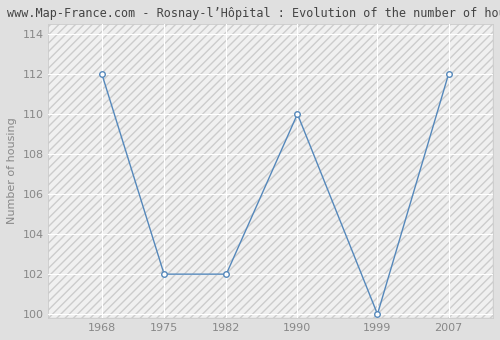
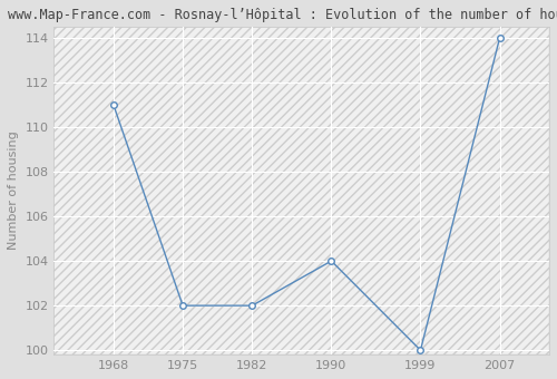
1968: 112 -> 111
1990: 110 -> 104
2007: 112 -> 114
